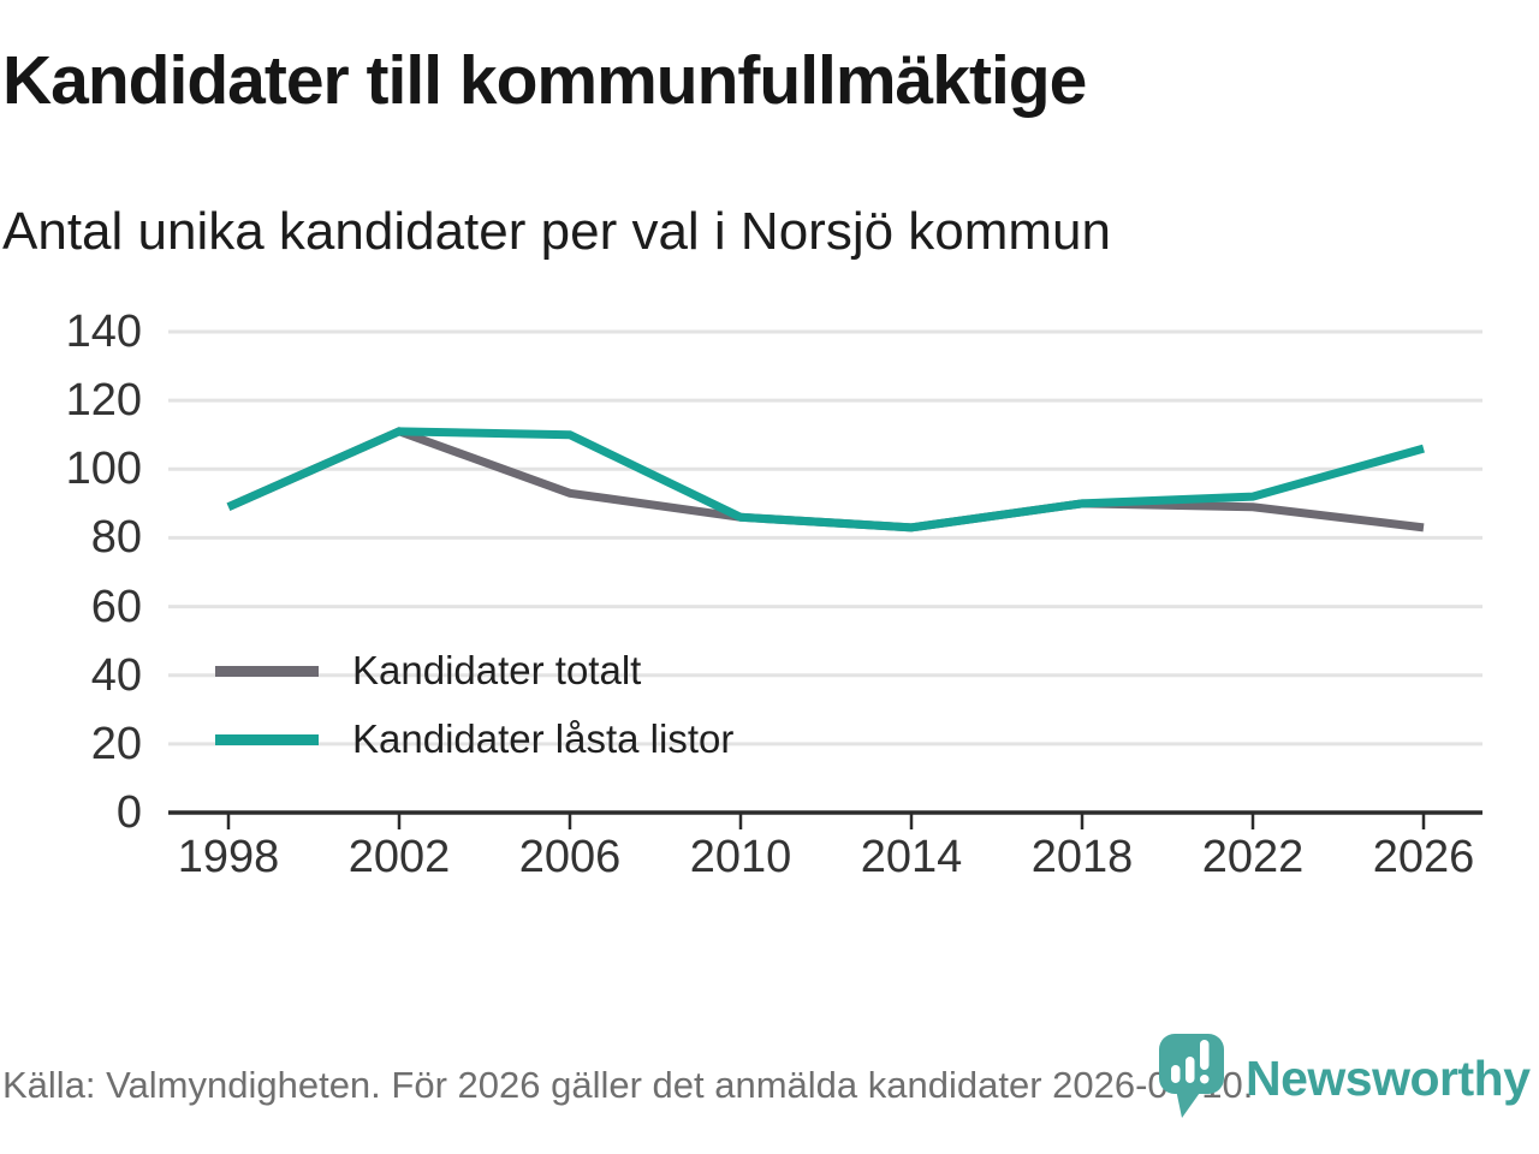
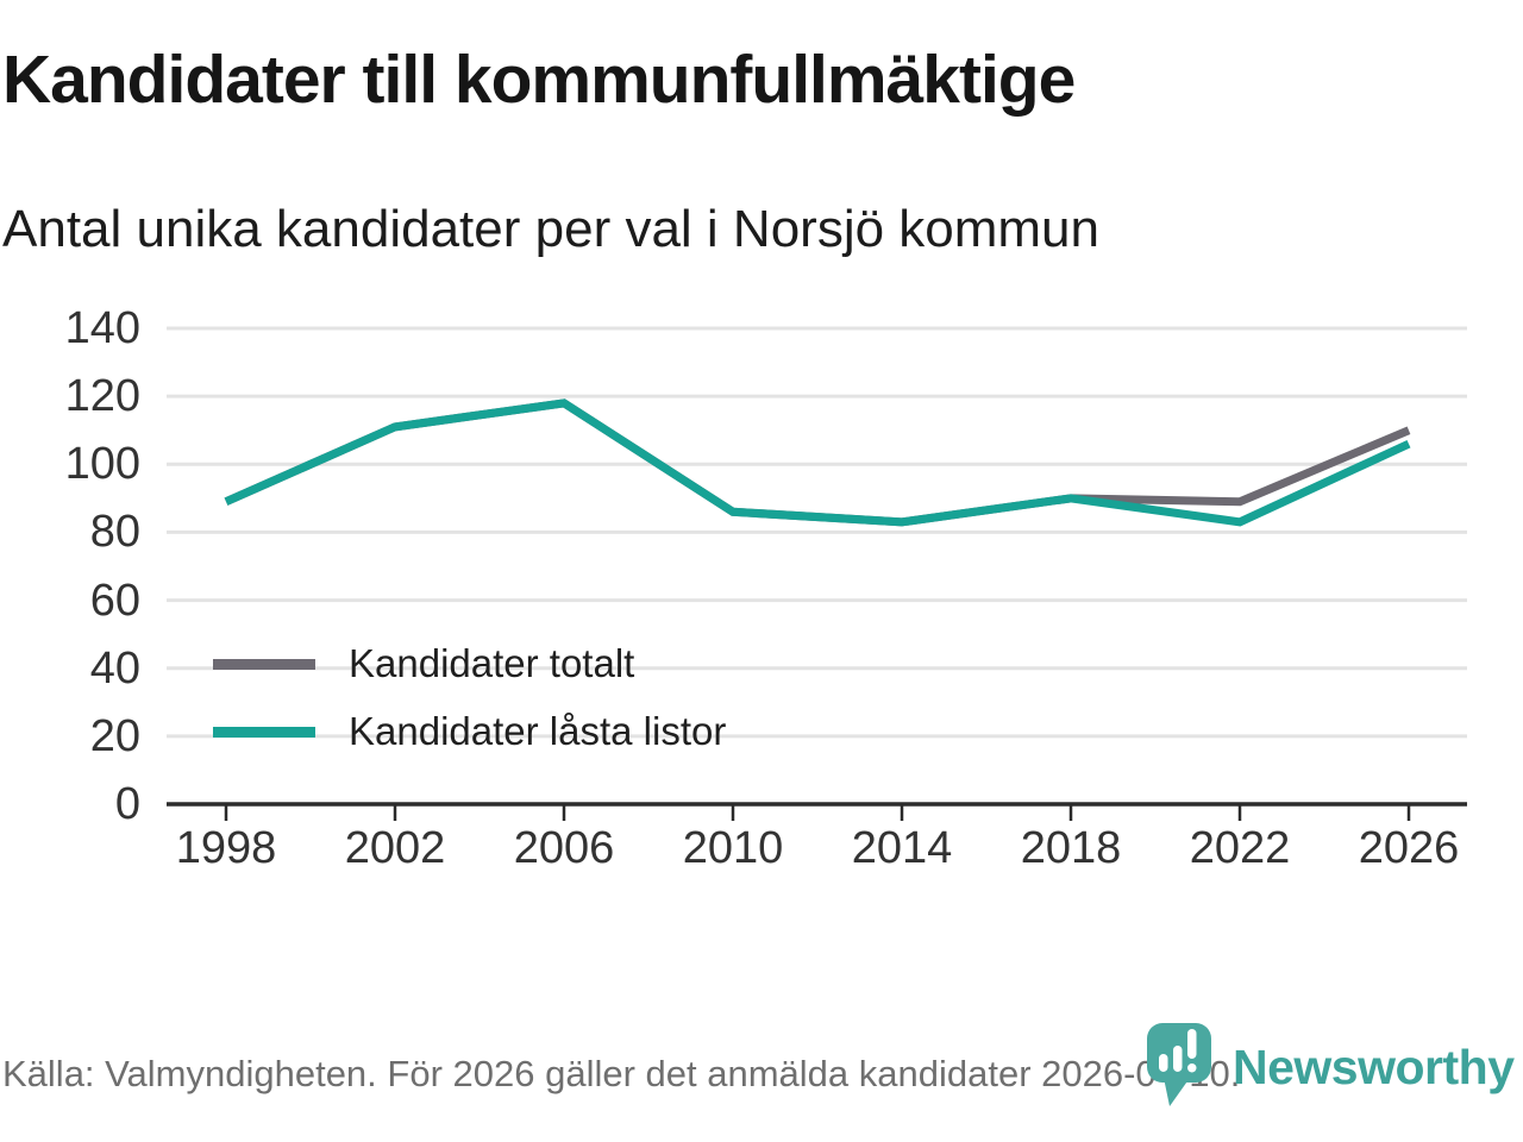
Kandidater totalt/2006: 93 -> 118
Kandidater låsta listor/2006: 110 -> 118
Kandidater låsta listor/2022: 92 -> 83
Kandidater totalt/2026: 83 -> 110
